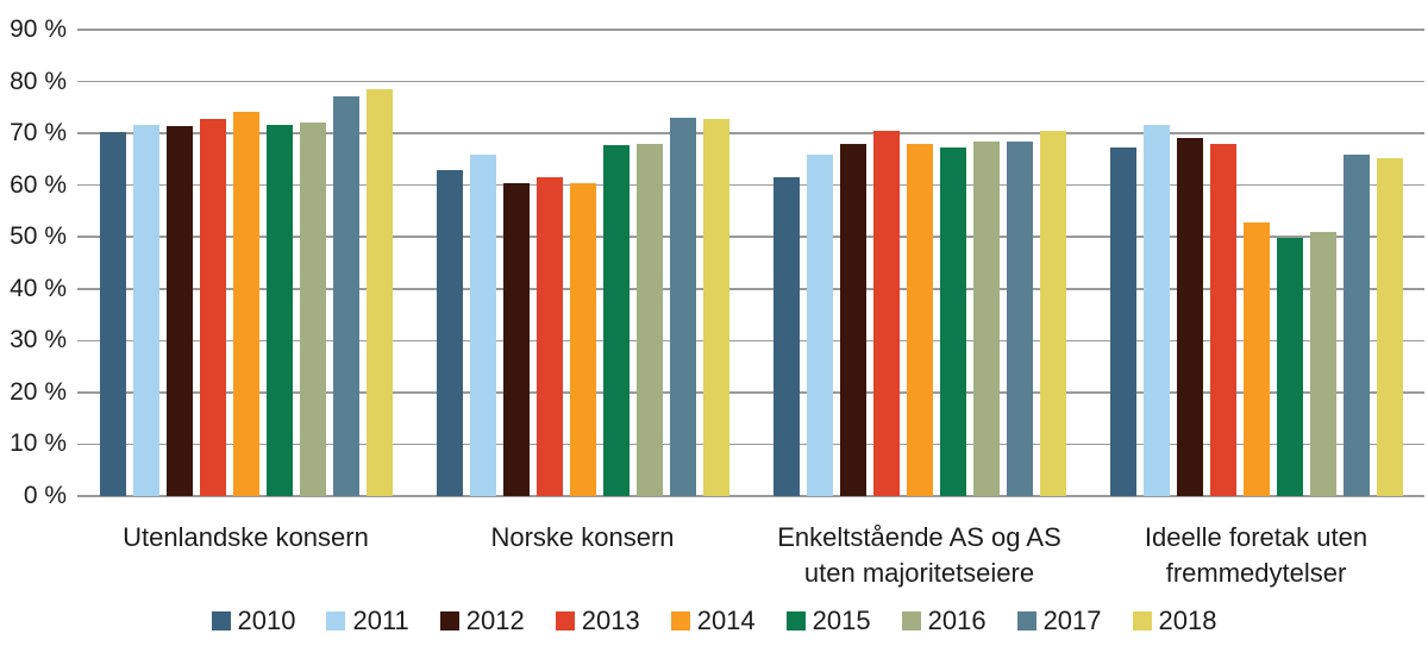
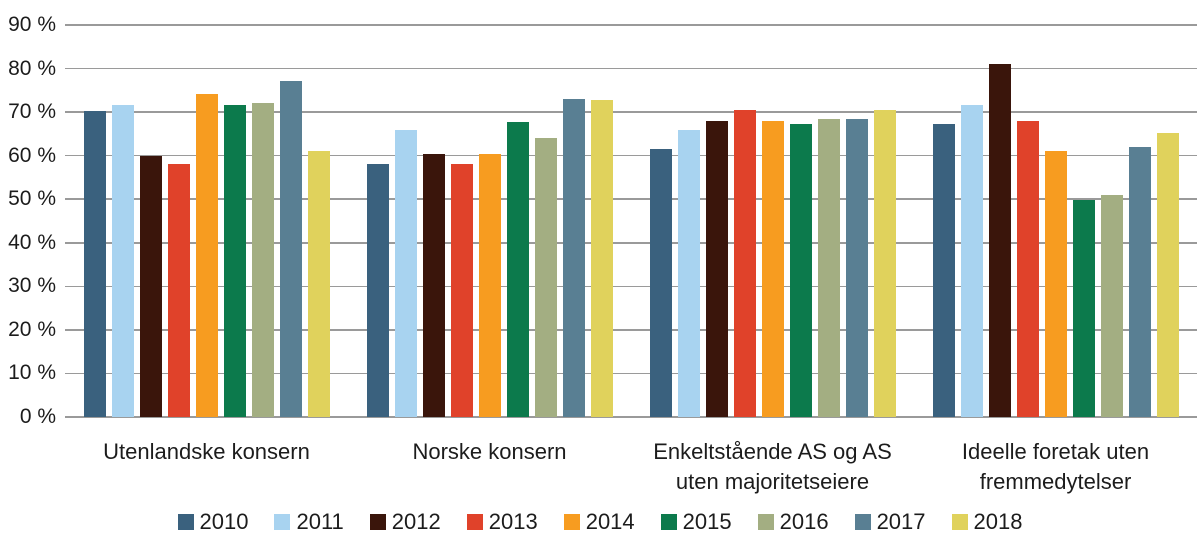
2012/Utenlandske konsern: 72% -> 60%
2013/Utenlandske konsern: 73% -> 58%
2018/Utenlandske konsern: 78% -> 61%
2010/Norske konsern: 63% -> 58%
2013/Norske konsern: 62% -> 58%
2016/Norske konsern: 68% -> 64%
2012/Ideelle foretak uten fremmedytelser: 69% -> 81%
2014/Ideelle foretak uten fremmedytelser: 53% -> 61%
2017/Ideelle foretak uten fremmedytelser: 66% -> 62%
